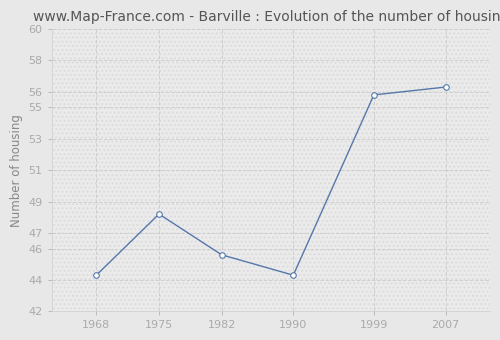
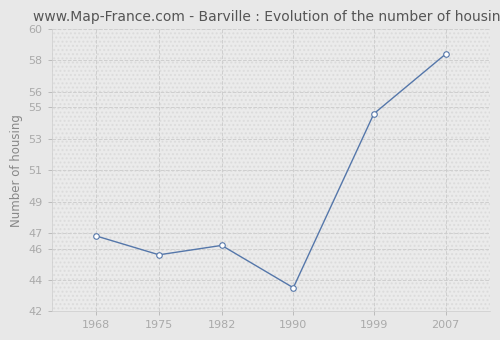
1968: 44.3 -> 46.8
1975: 48.2 -> 45.6
1982: 45.6 -> 46.2
1990: 44.3 -> 43.5
1999: 55.8 -> 54.6
2007: 56.3 -> 58.4
